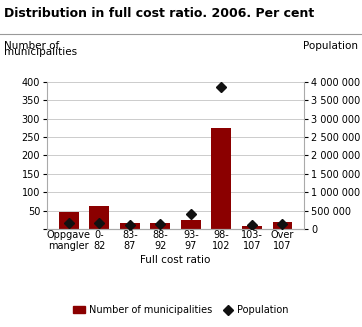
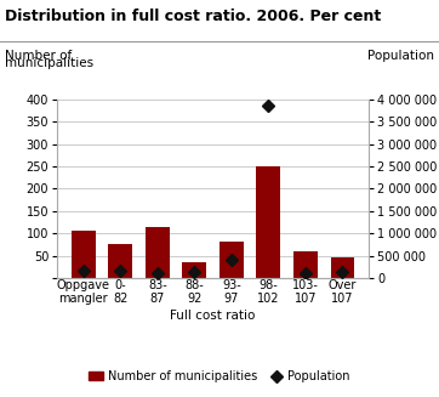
Number of municipalities/Oppgave mangler: 46 -> 105
Number of municipalities/0- 82: 61 -> 75
Number of municipalities/83- 87: 17 -> 115
Number of municipalities/88- 92: 15 -> 35
Number of municipalities/93- 97: 25 -> 80
Number of municipalities/98- 102: 275 -> 250
Number of municipalities/103- 107: 7 -> 60
Number of municipalities/Over 107: 18 -> 45
